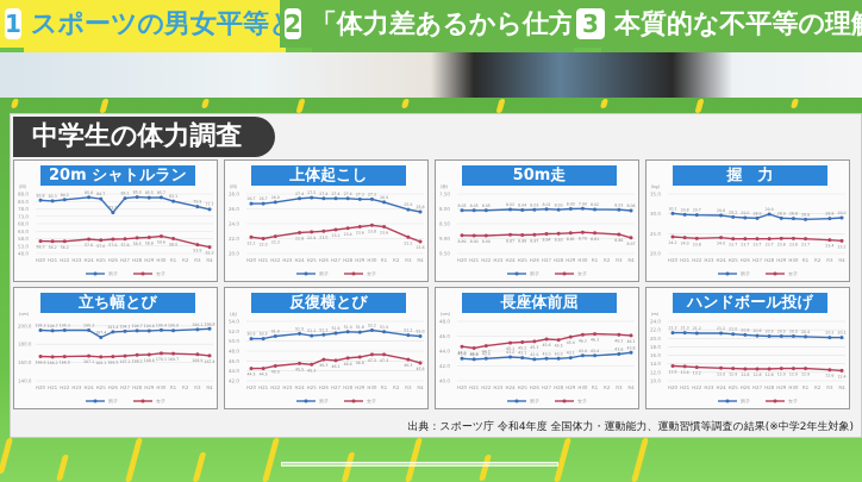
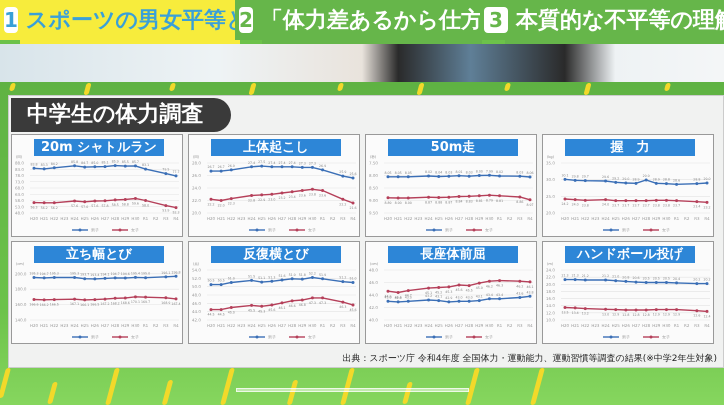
20m シャトルラン/男子/H26: 75.5 -> 85.0
立ち幅とび/男子/H25: 187.4 -> 193.7
反復横とび/女子/H26: 46.3 -> 45.6
